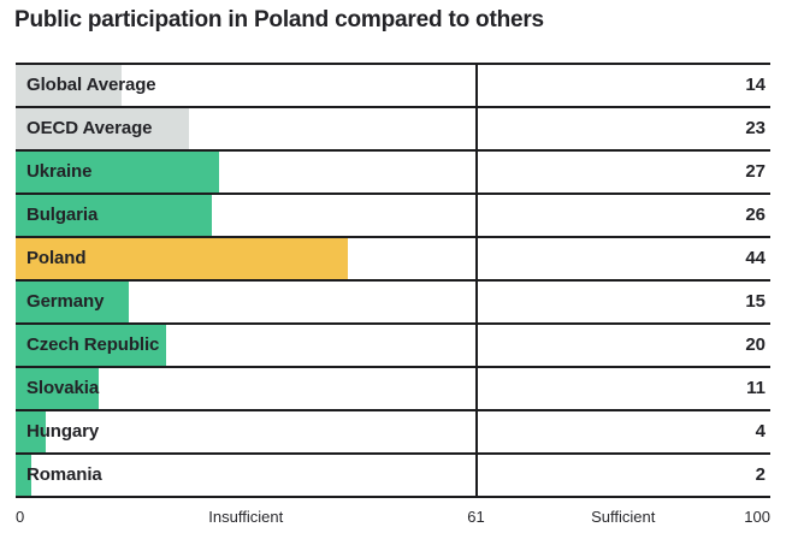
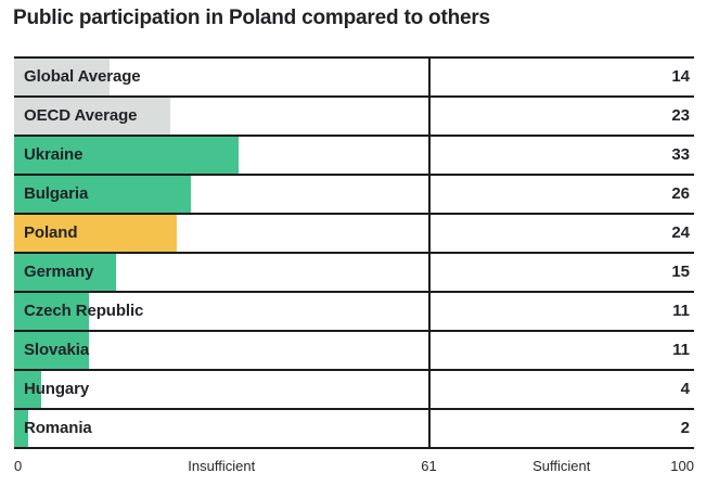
Ukraine: 27 -> 33
Poland: 44 -> 24
Czech Republic: 20 -> 11
